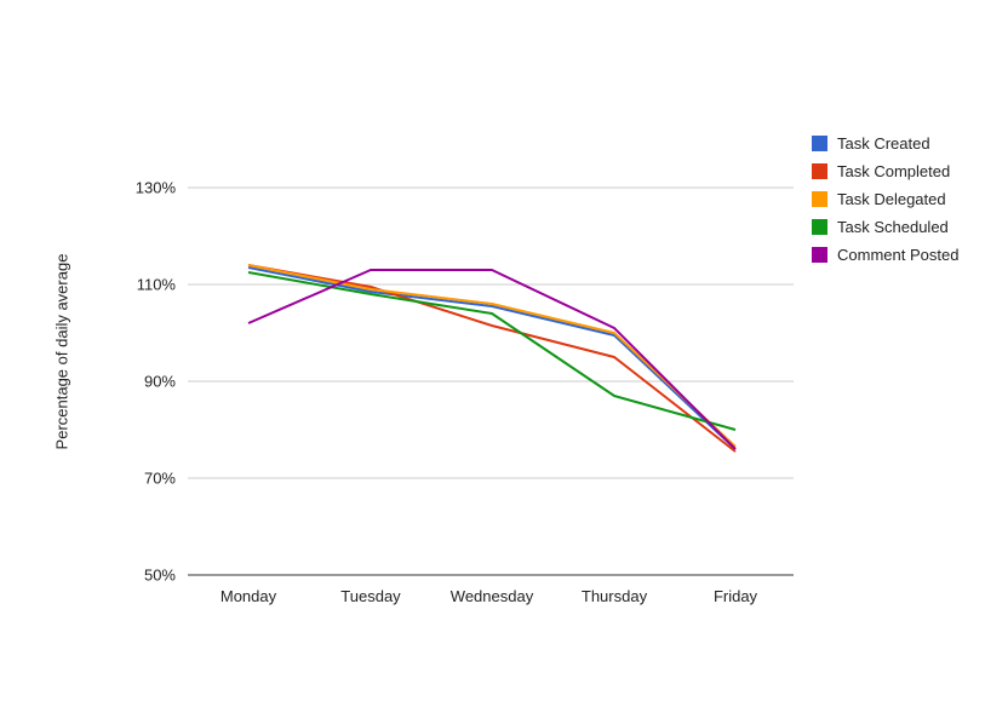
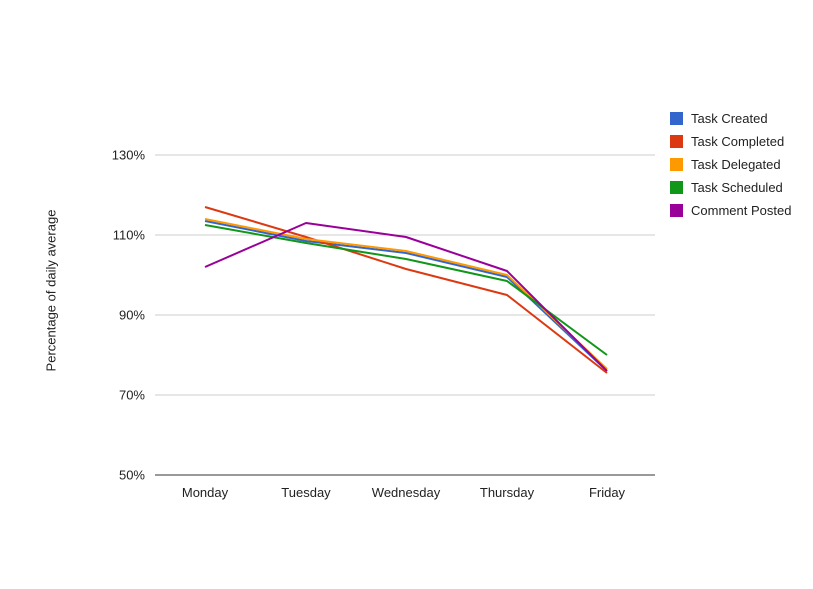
Task Completed/Monday: 114% -> 117%
Comment Posted/Wednesday: 113% -> 110%
Task Scheduled/Thursday: 87% -> 98%
